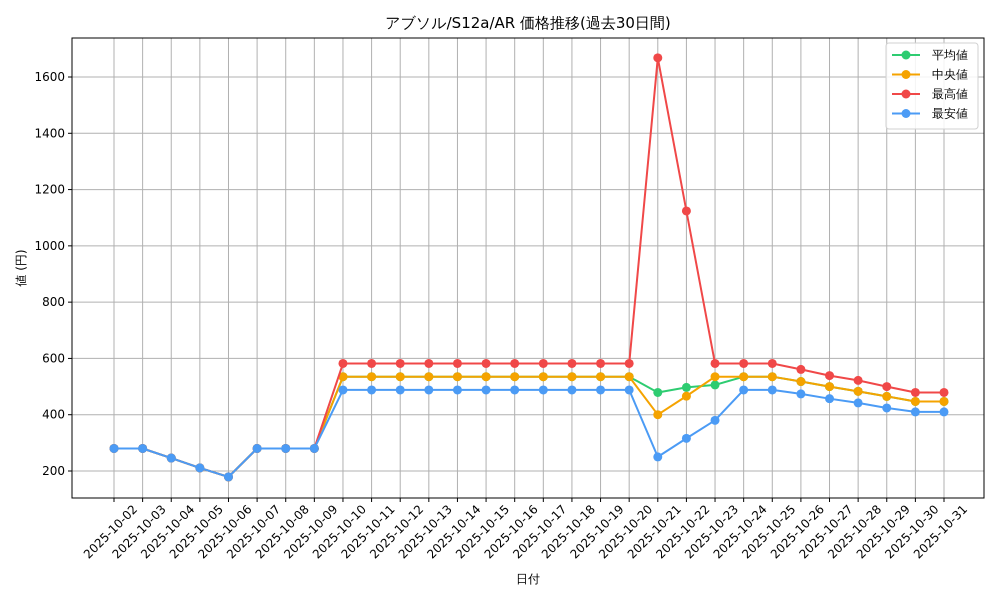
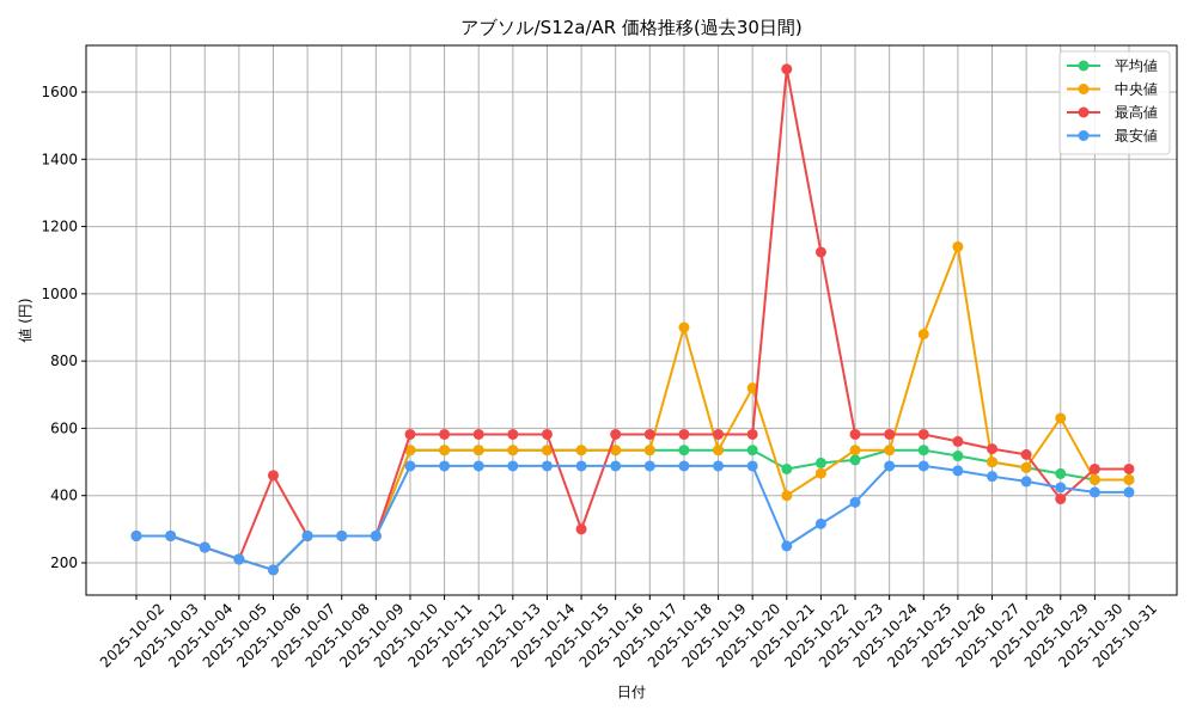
最高値/2025-10-06: 180 -> 460
最高値/2025-10-15: 580 -> 300
中央値/2025-10-18: 540 -> 900
中央値/2025-10-20: 540 -> 720
中央値/2025-10-25: 540 -> 880
中央値/2025-10-26: 520 -> 1140
中央値/2025-10-29: 460 -> 630
最高値/2025-10-29: 500 -> 390
